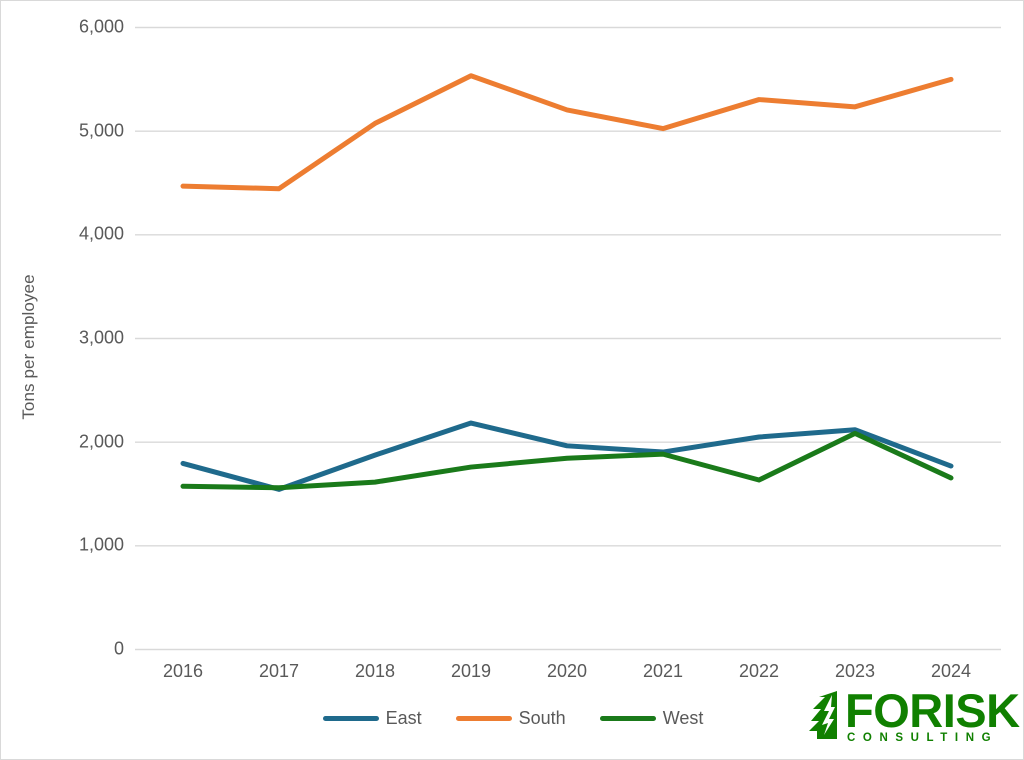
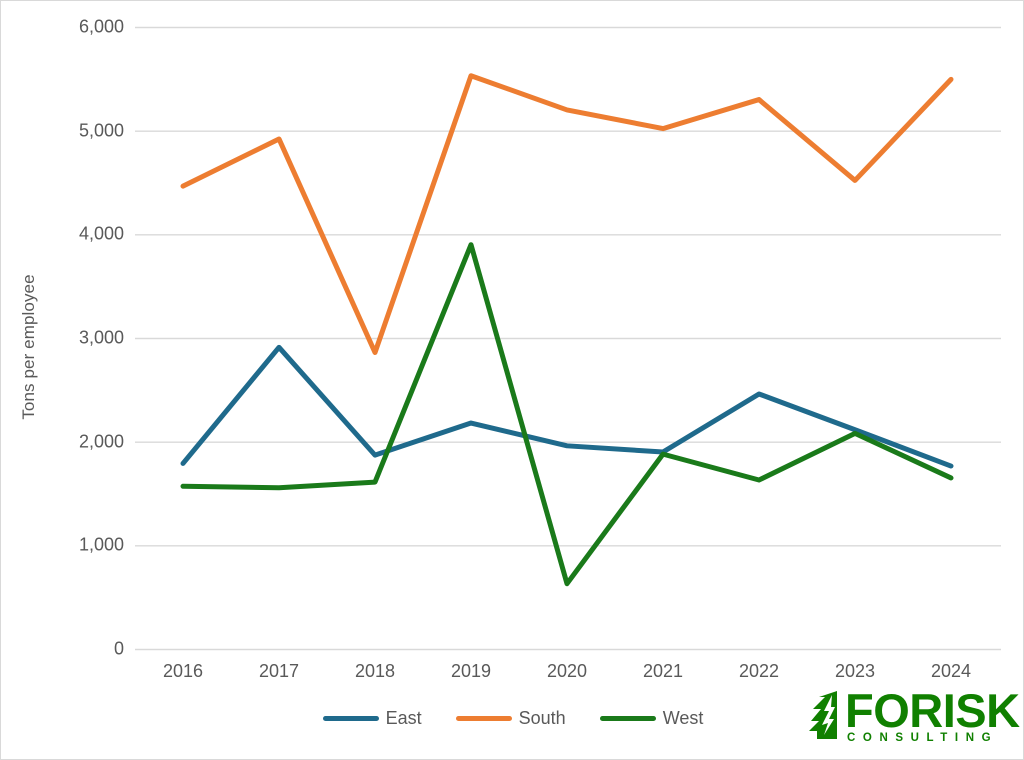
East/2017: 1540 -> 2910
South/2017: 4440 -> 4920
South/2018: 5070 -> 2860
West/2019: 1760 -> 3900
West/2020: 1840 -> 630
East/2022: 2040 -> 2460
South/2023: 5230 -> 4520
